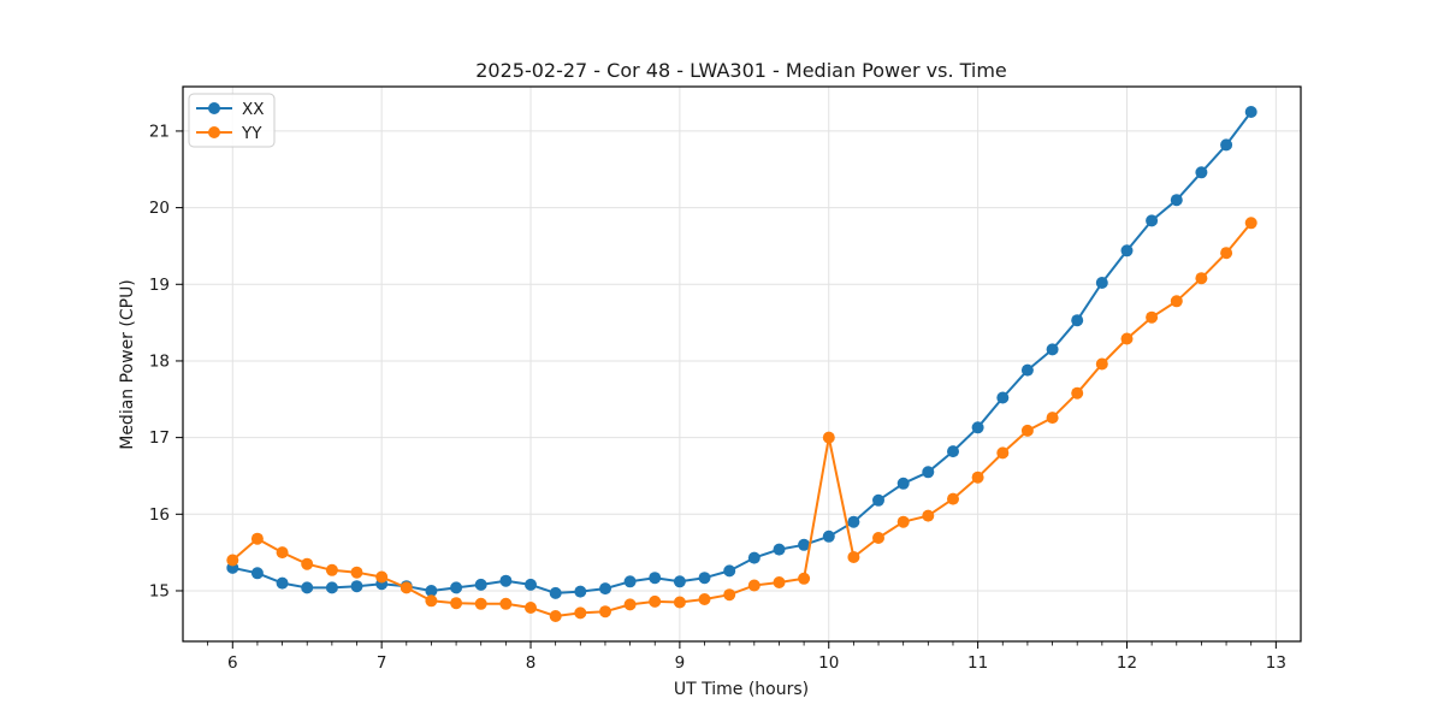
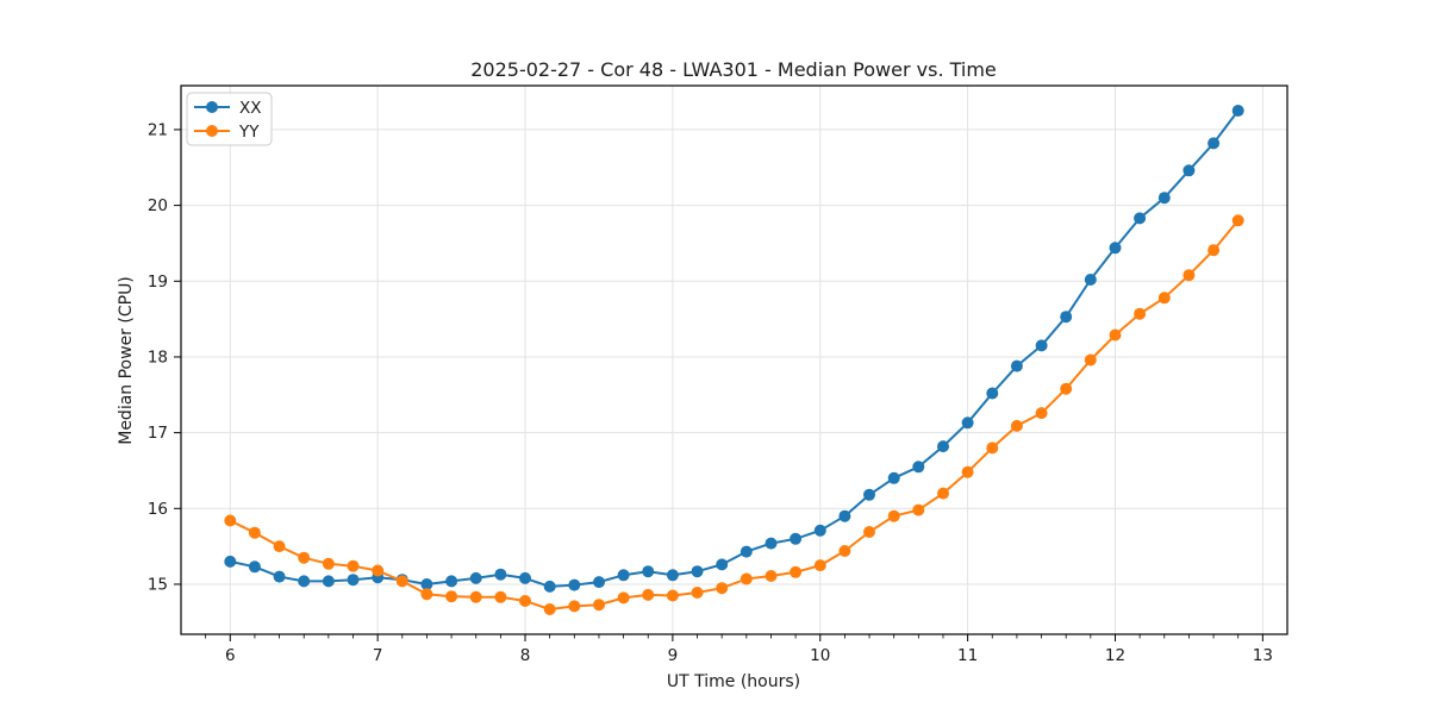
YY/6: 15.4 -> 15.8
YY/10: 17.0 -> 15.2
